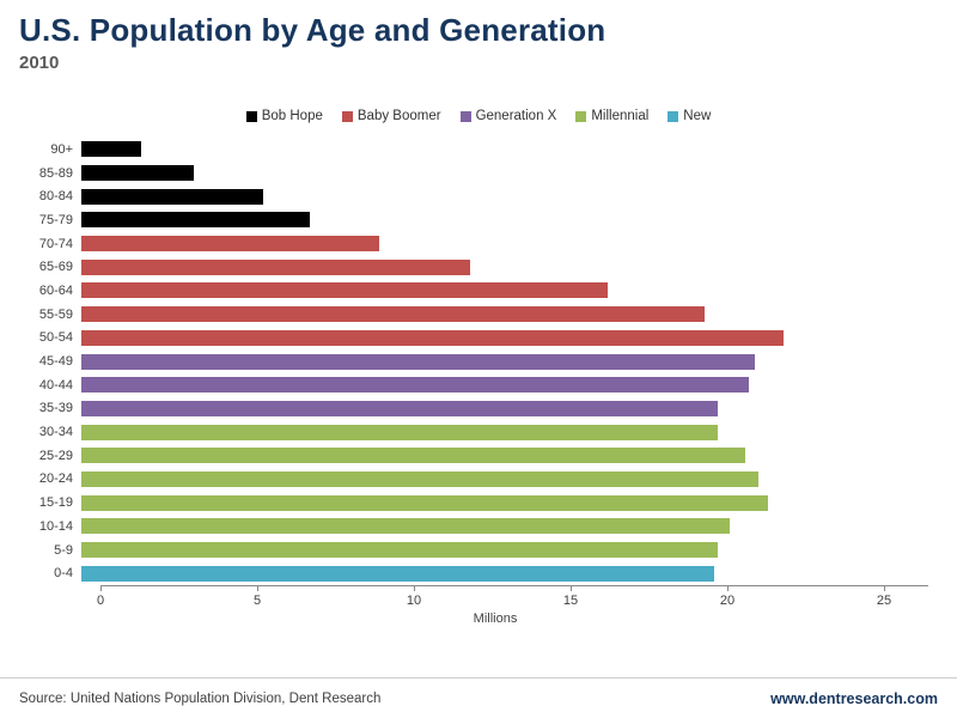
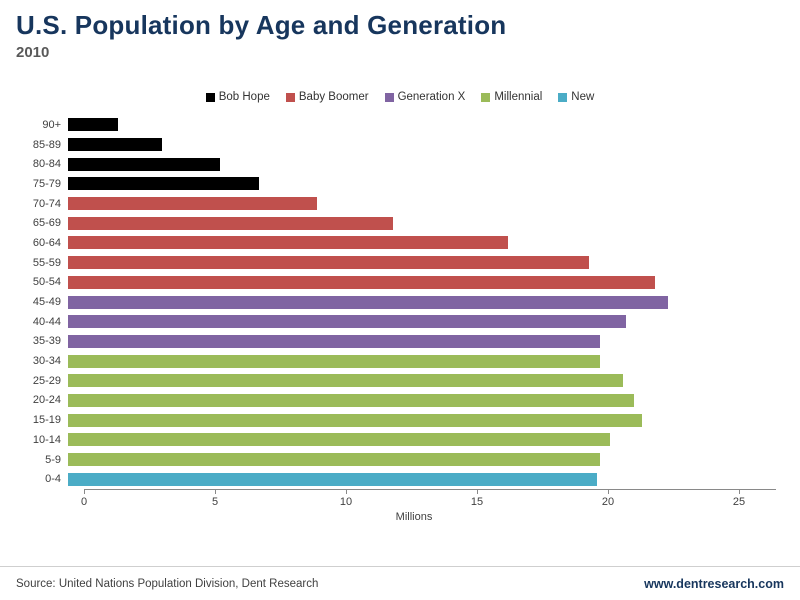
45-49: 21.5 -> 22.9
